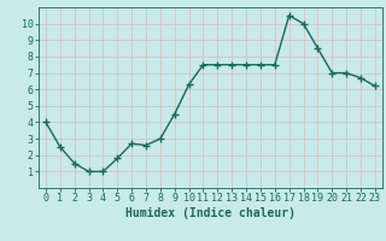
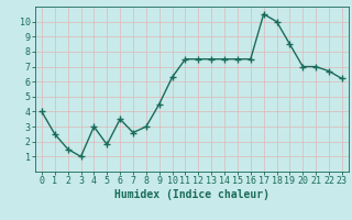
4: 1.0 -> 3.0
6: 2.7 -> 3.5
